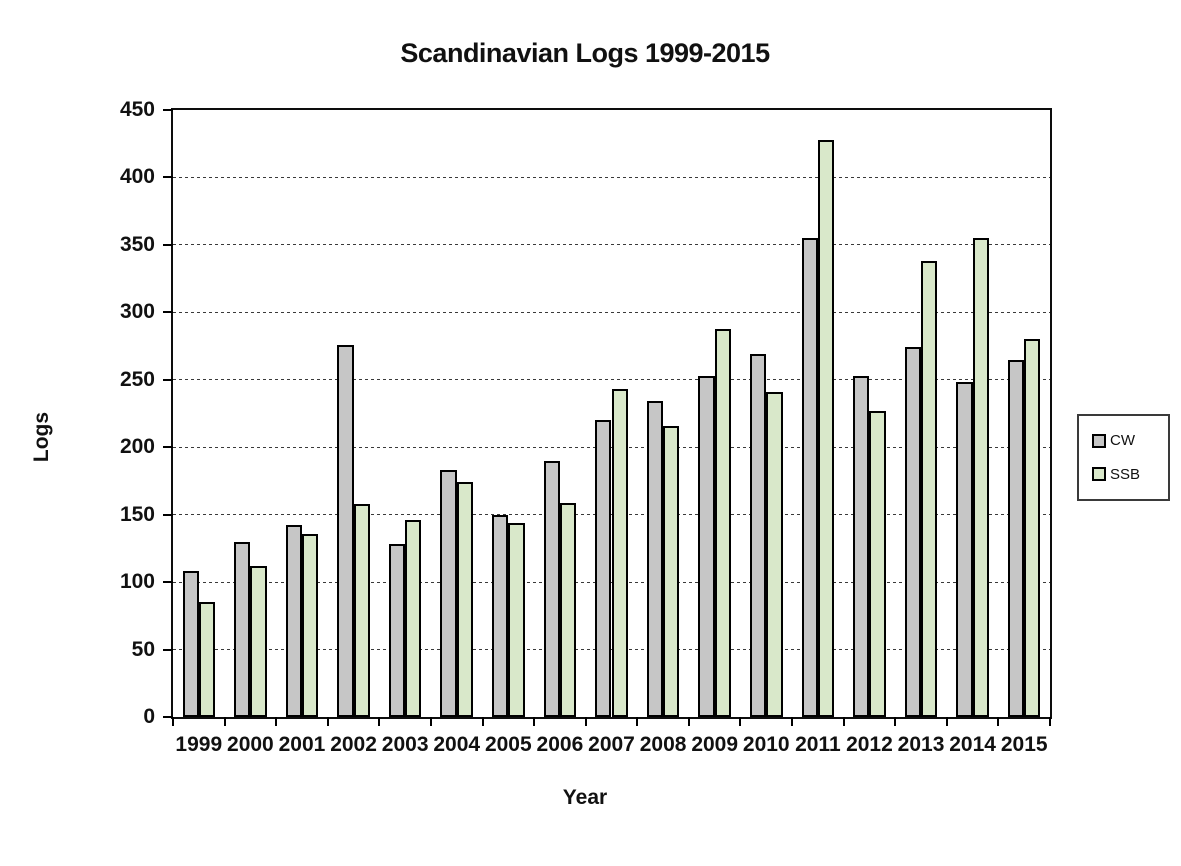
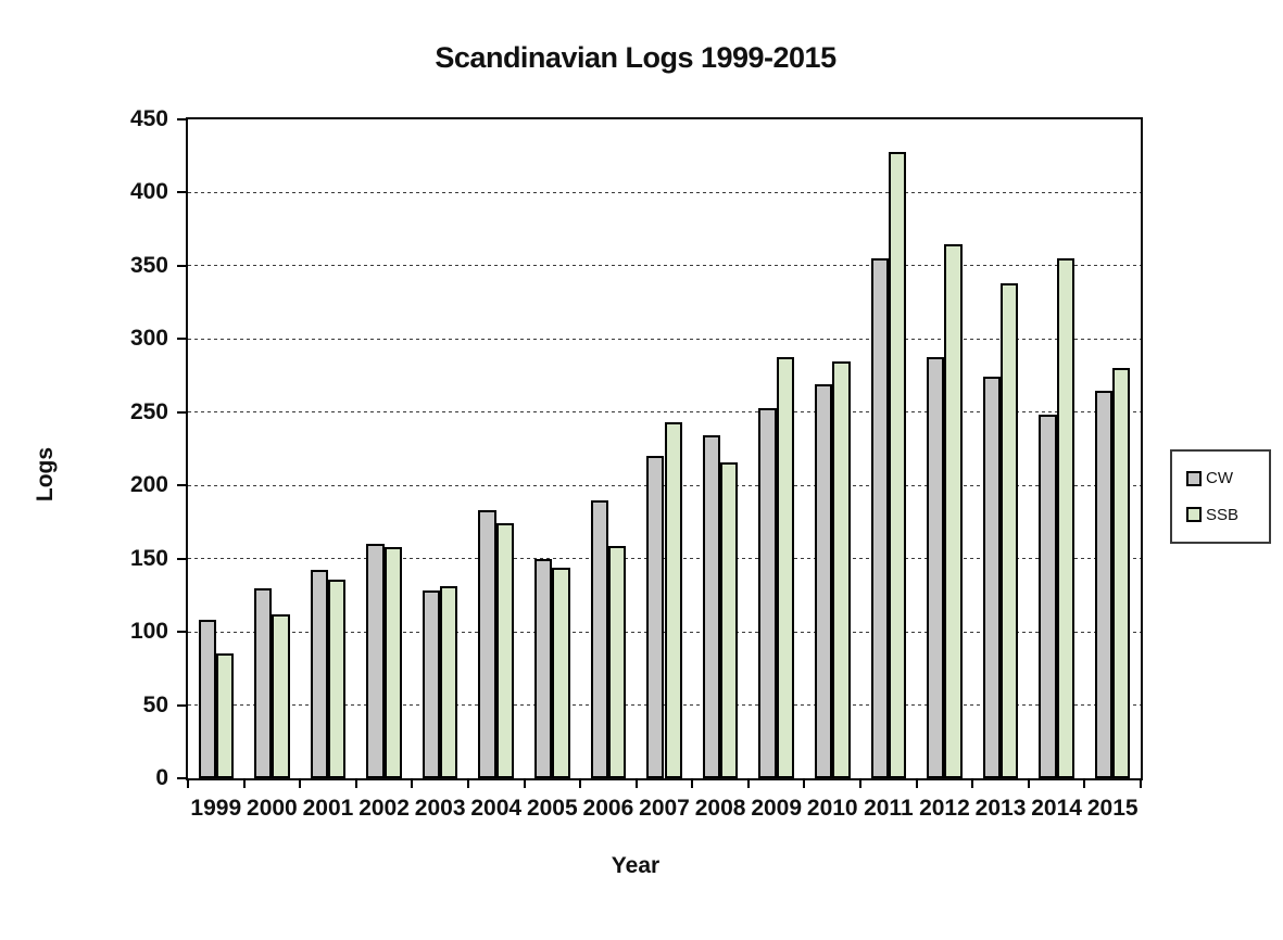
CW/2002: 276 -> 160
SSB/2003: 146 -> 131
SSB/2010: 241 -> 285
CW/2012: 253 -> 288
SSB/2012: 227 -> 365
